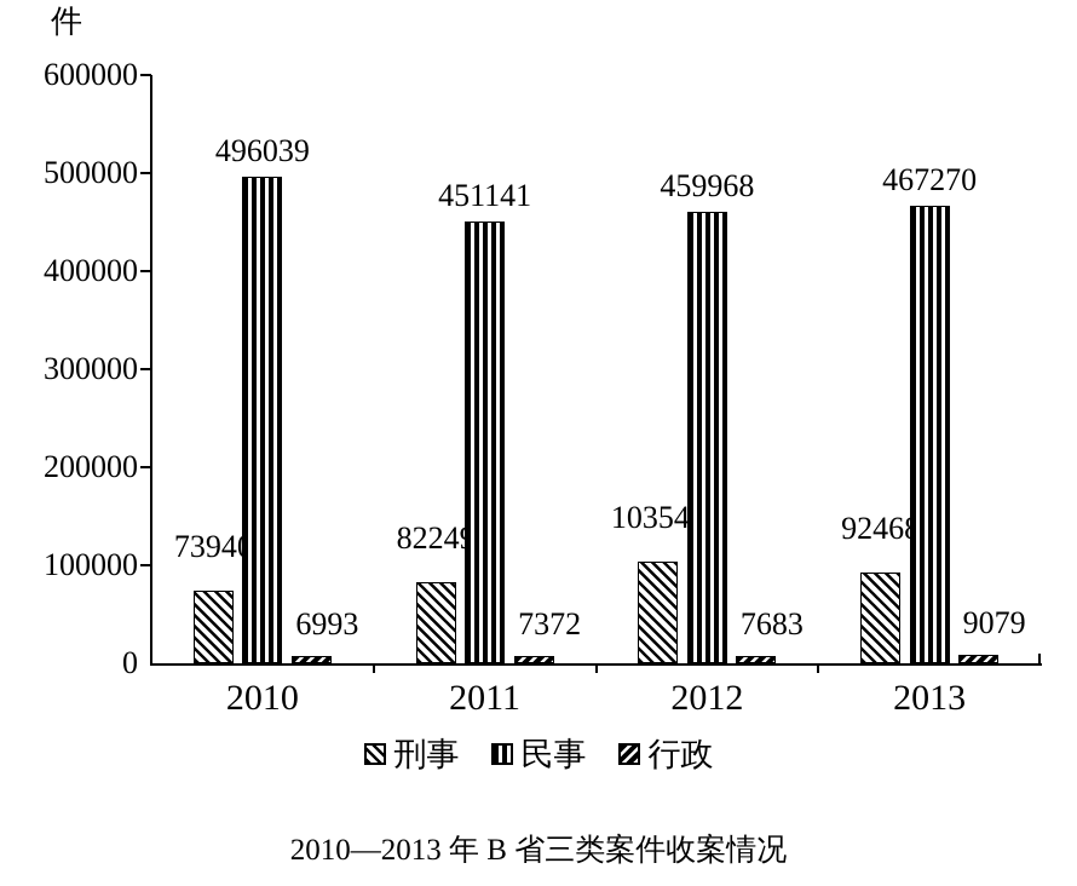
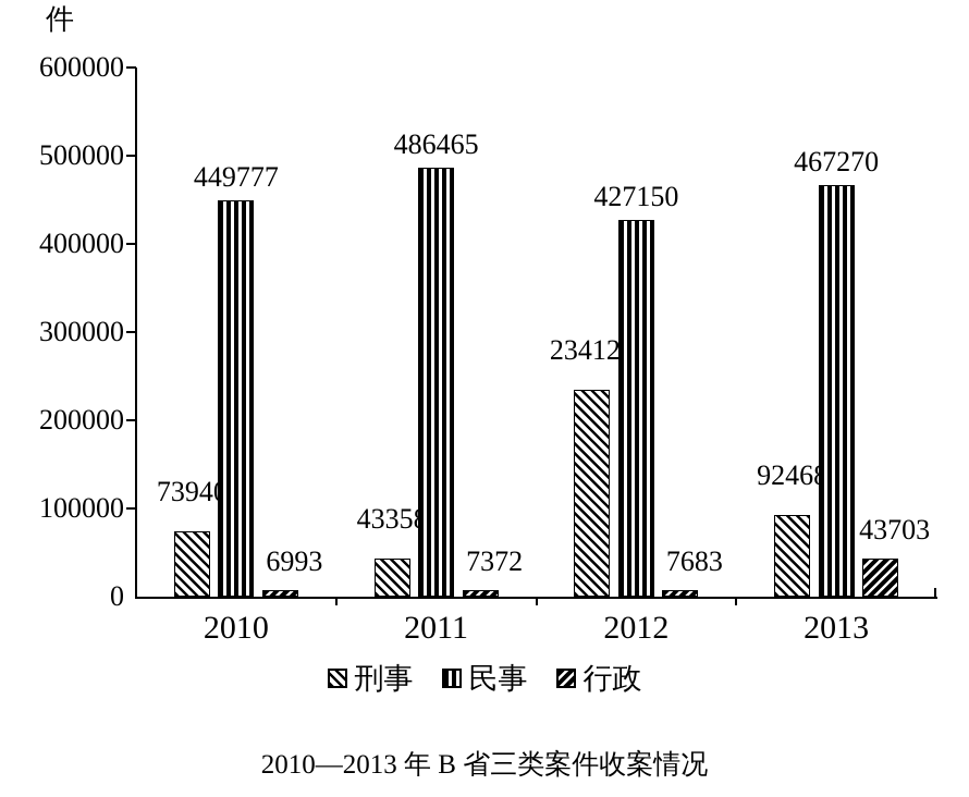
民事/2010: 496039 -> 449777
刑事/2011: 82249 -> 43358
民事/2011: 451141 -> 486465
刑事/2012: 103542 -> 234125
民事/2012: 459968 -> 427150
行政/2013: 9079 -> 43703
